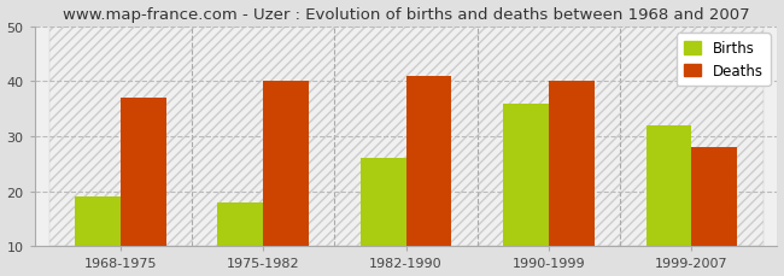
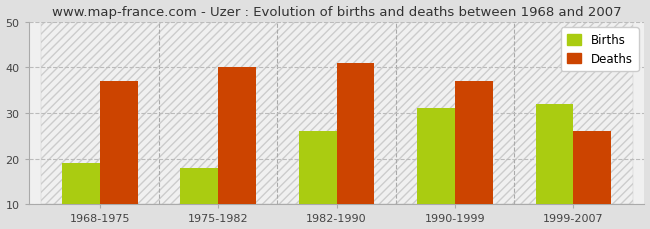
Births/1990-1999: 36 -> 31
Deaths/1990-1999: 40 -> 37
Deaths/1999-2007: 28 -> 26
